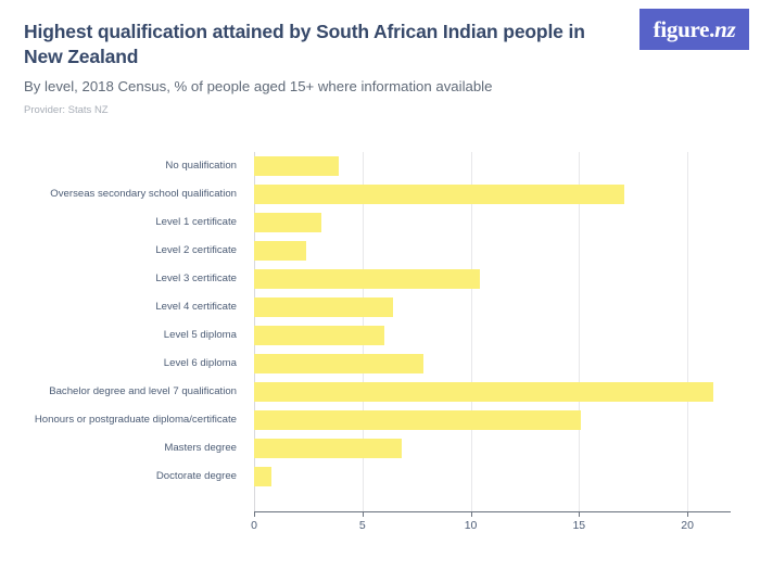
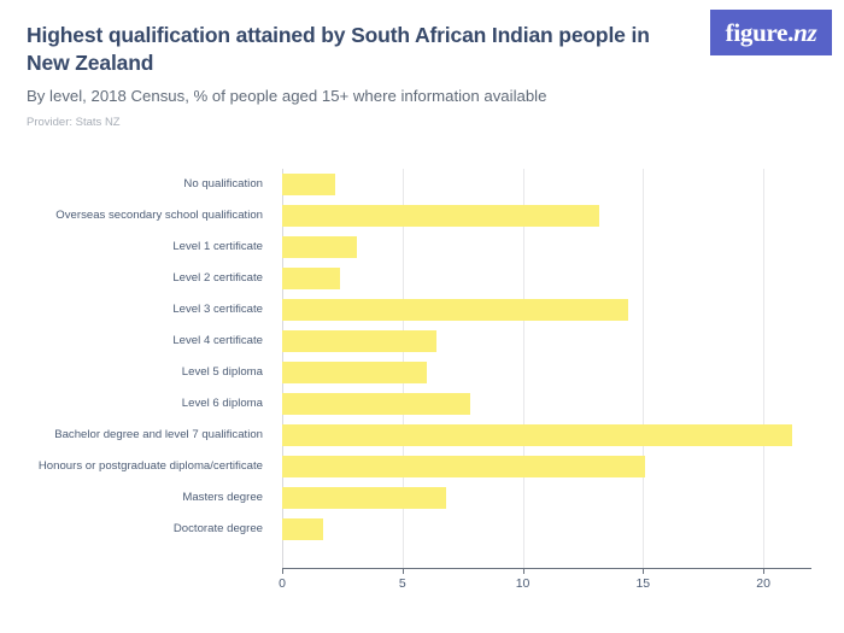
No qualification: 3.9 -> 2.2
Overseas secondary school qualification: 17.1 -> 13.2
Level 3 certificate: 10.4 -> 14.4
Doctorate degree: 0.8 -> 1.7
